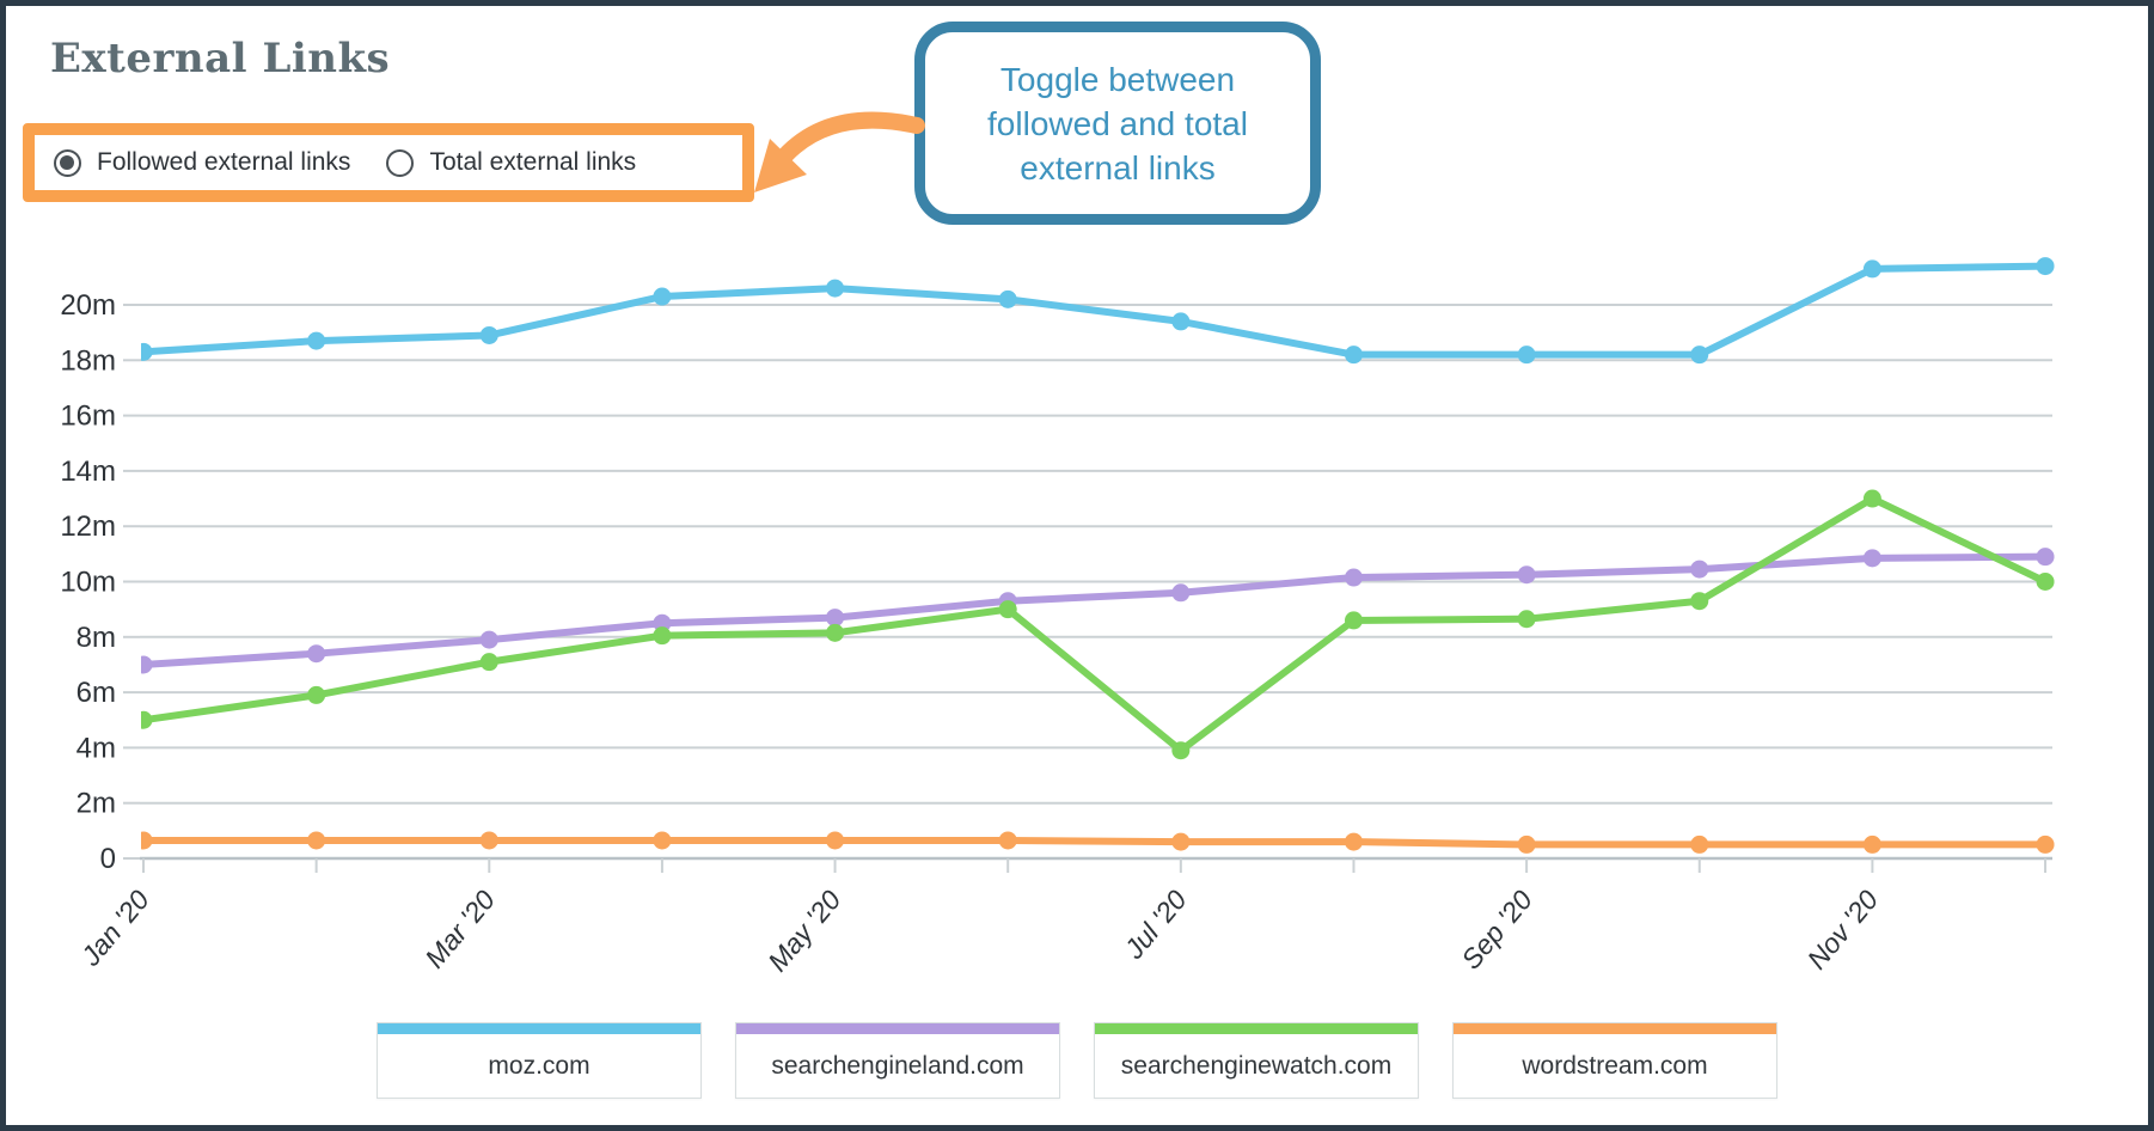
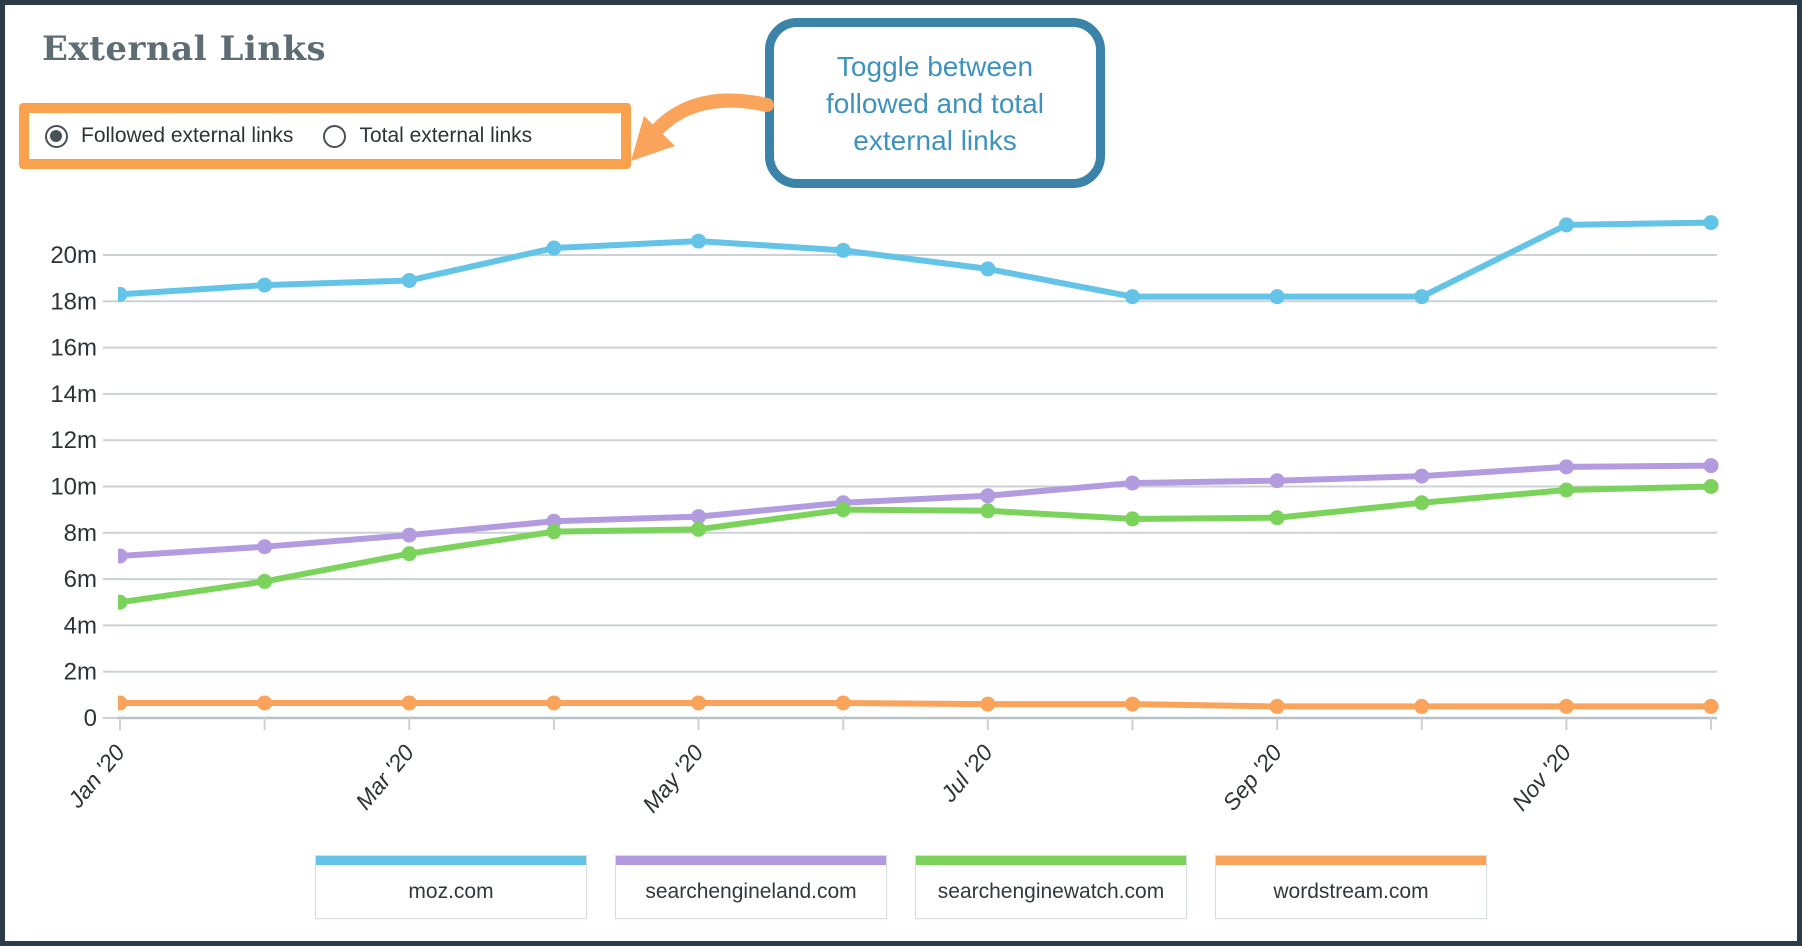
searchenginewatch.com/Jul '20: 3.9m -> 8.9m
searchenginewatch.com/Nov '20: 13.0m -> 9.8m
